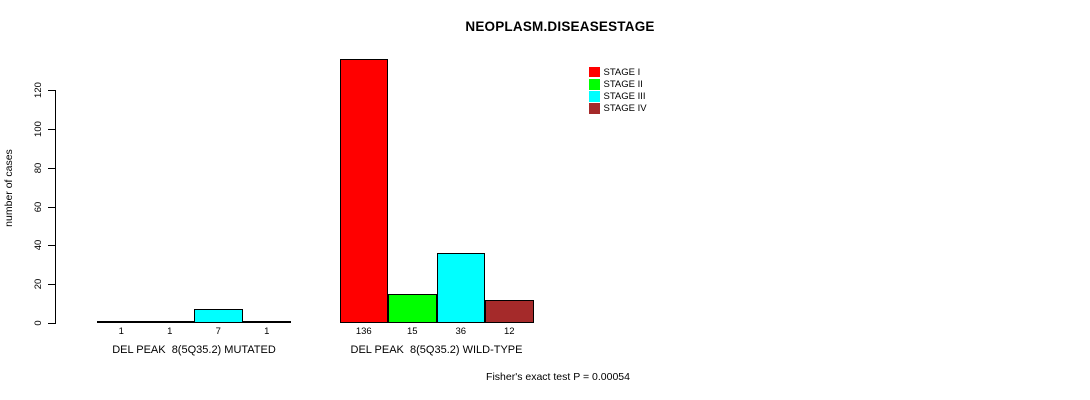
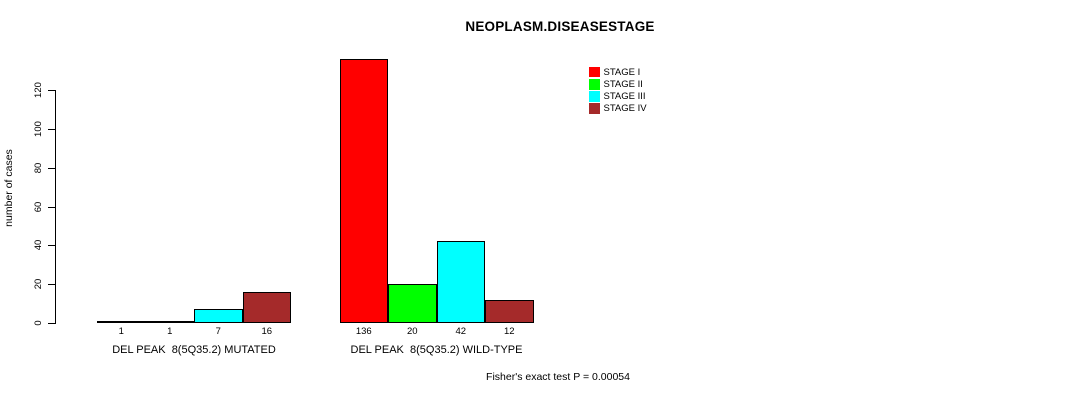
STAGE IV/DEL PEAK 8(5Q35.2) MUTATED: 1 -> 16
STAGE II/DEL PEAK 8(5Q35.2) WILD-TYPE: 15 -> 20
STAGE III/DEL PEAK 8(5Q35.2) WILD-TYPE: 36 -> 42
